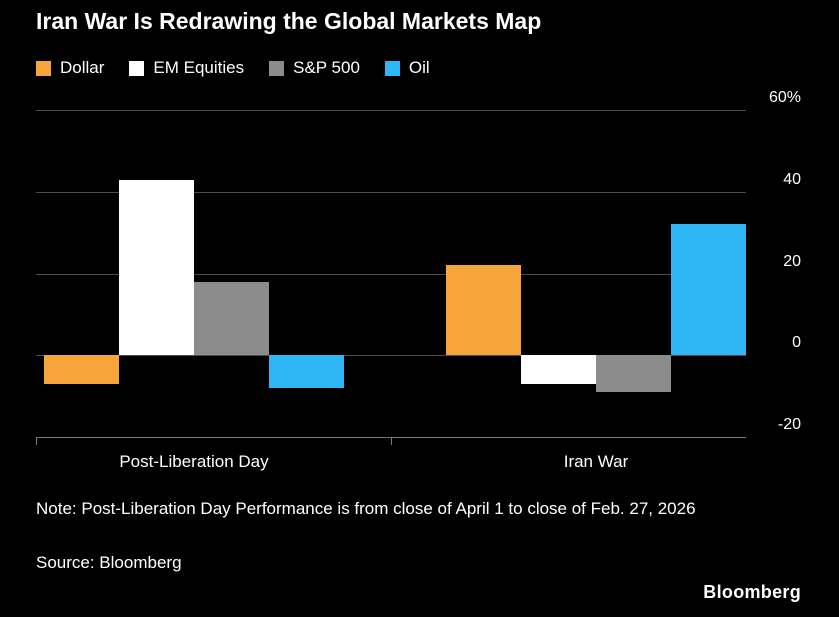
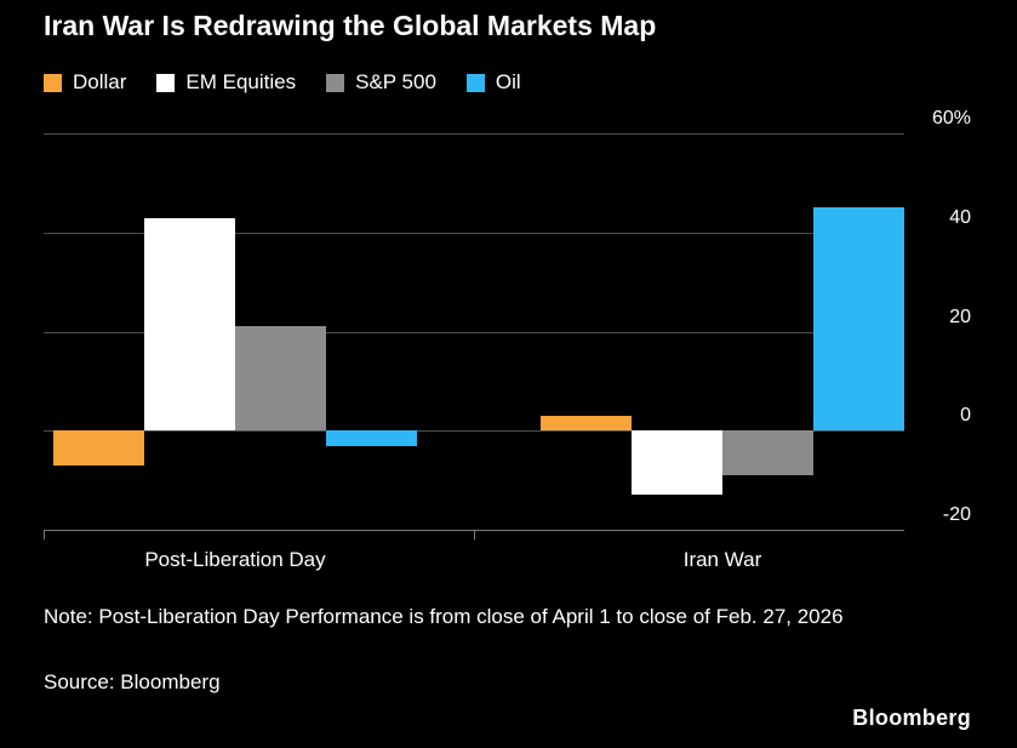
S&P 500/Post-Liberation Day: 18% -> 21%
Oil/Post-Liberation Day: -8% -> -3%
Dollar/Iran War: 22% -> 3%
EM Equities/Iran War: -7% -> -13%
Oil/Iran War: 32% -> 45%
